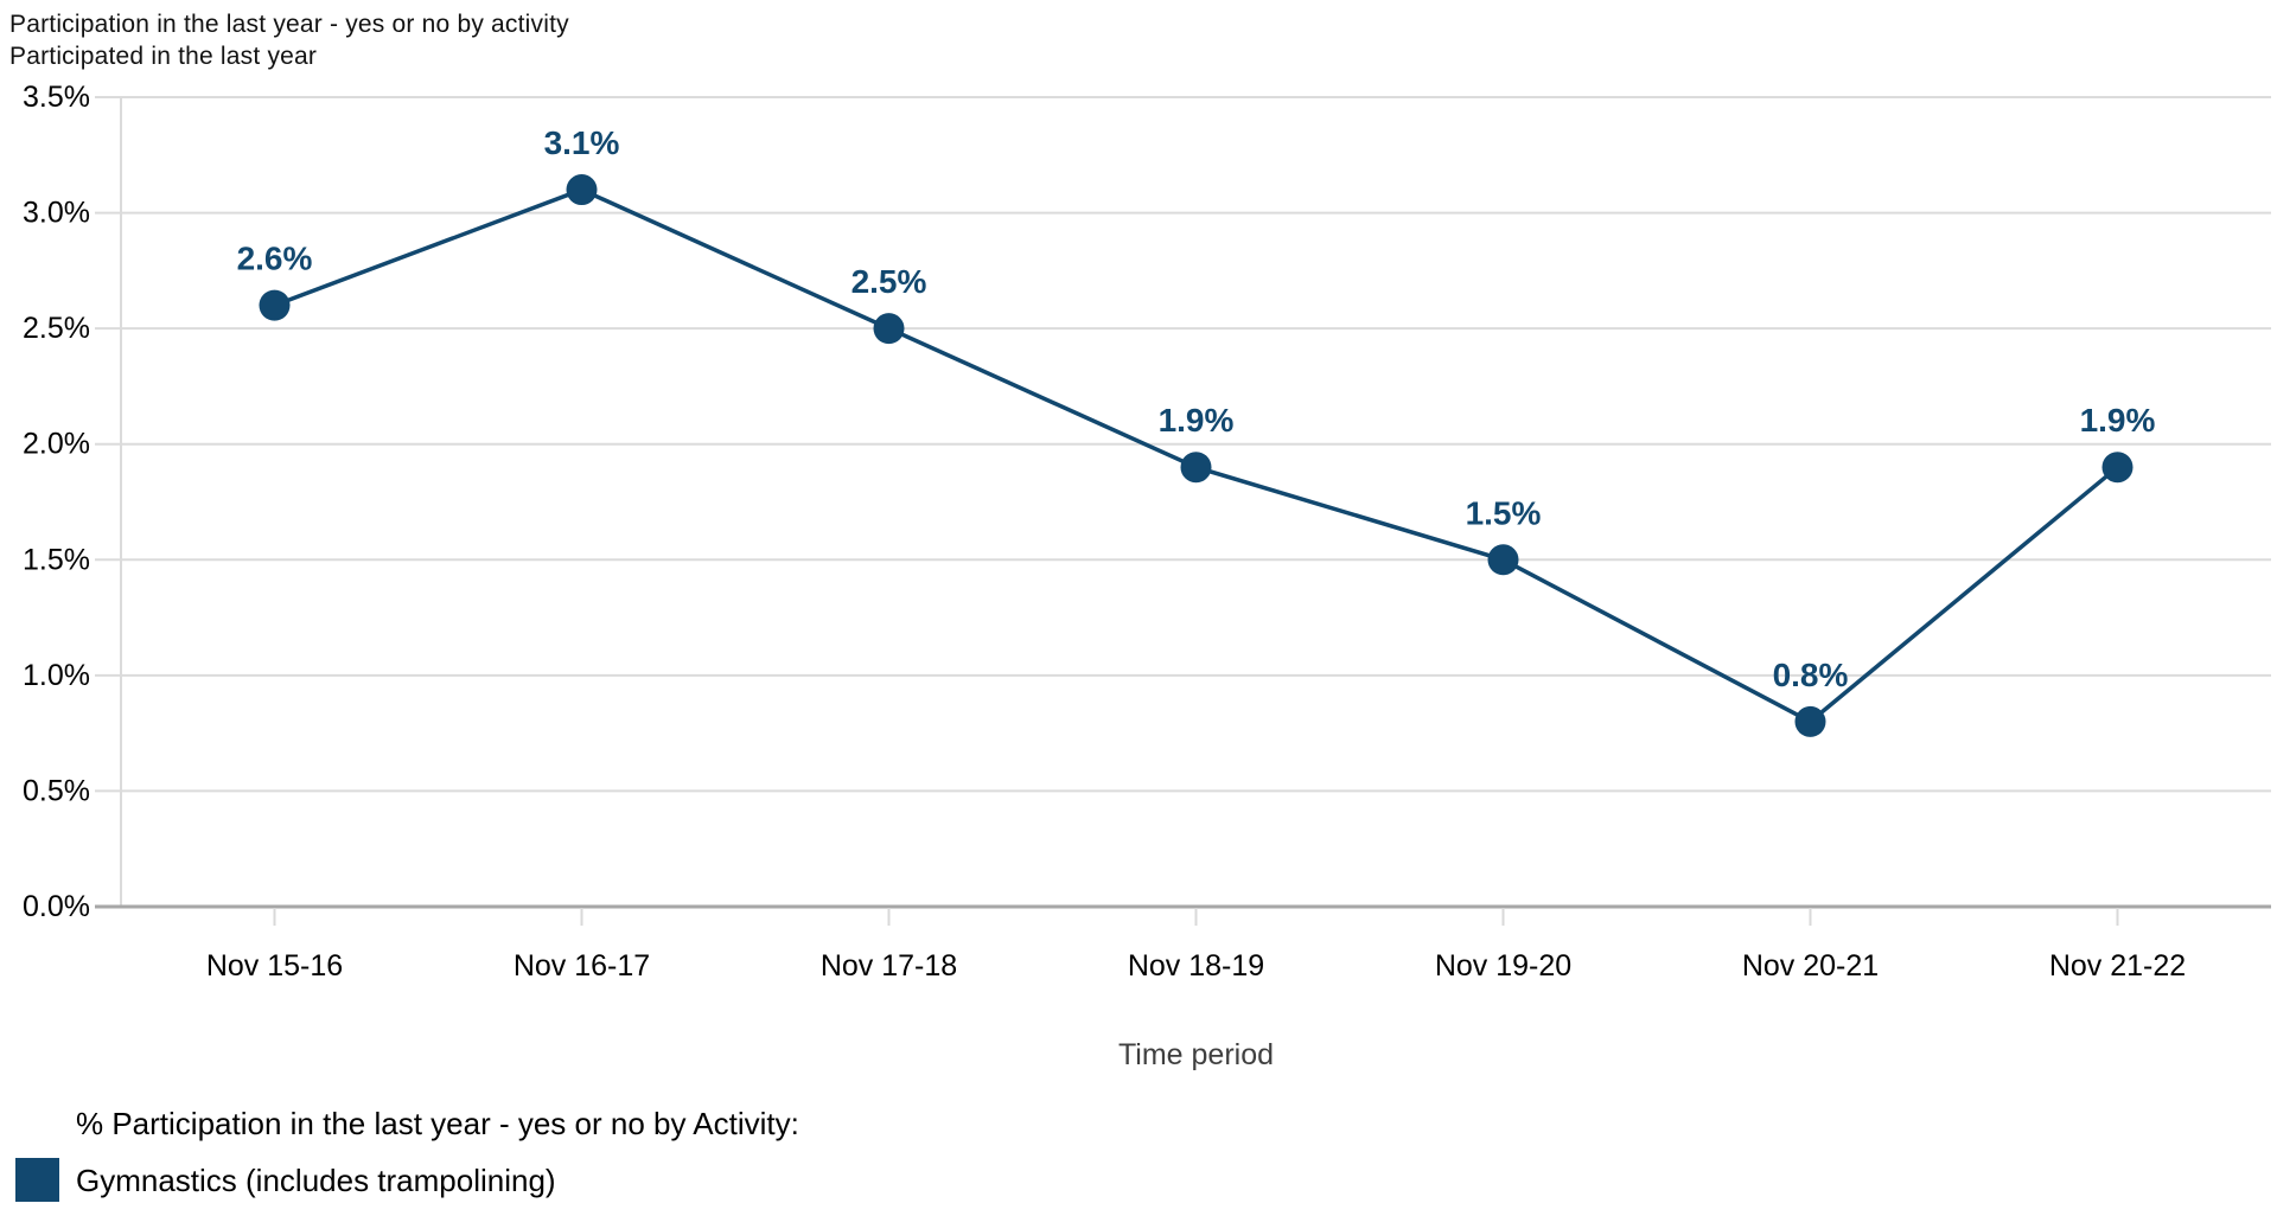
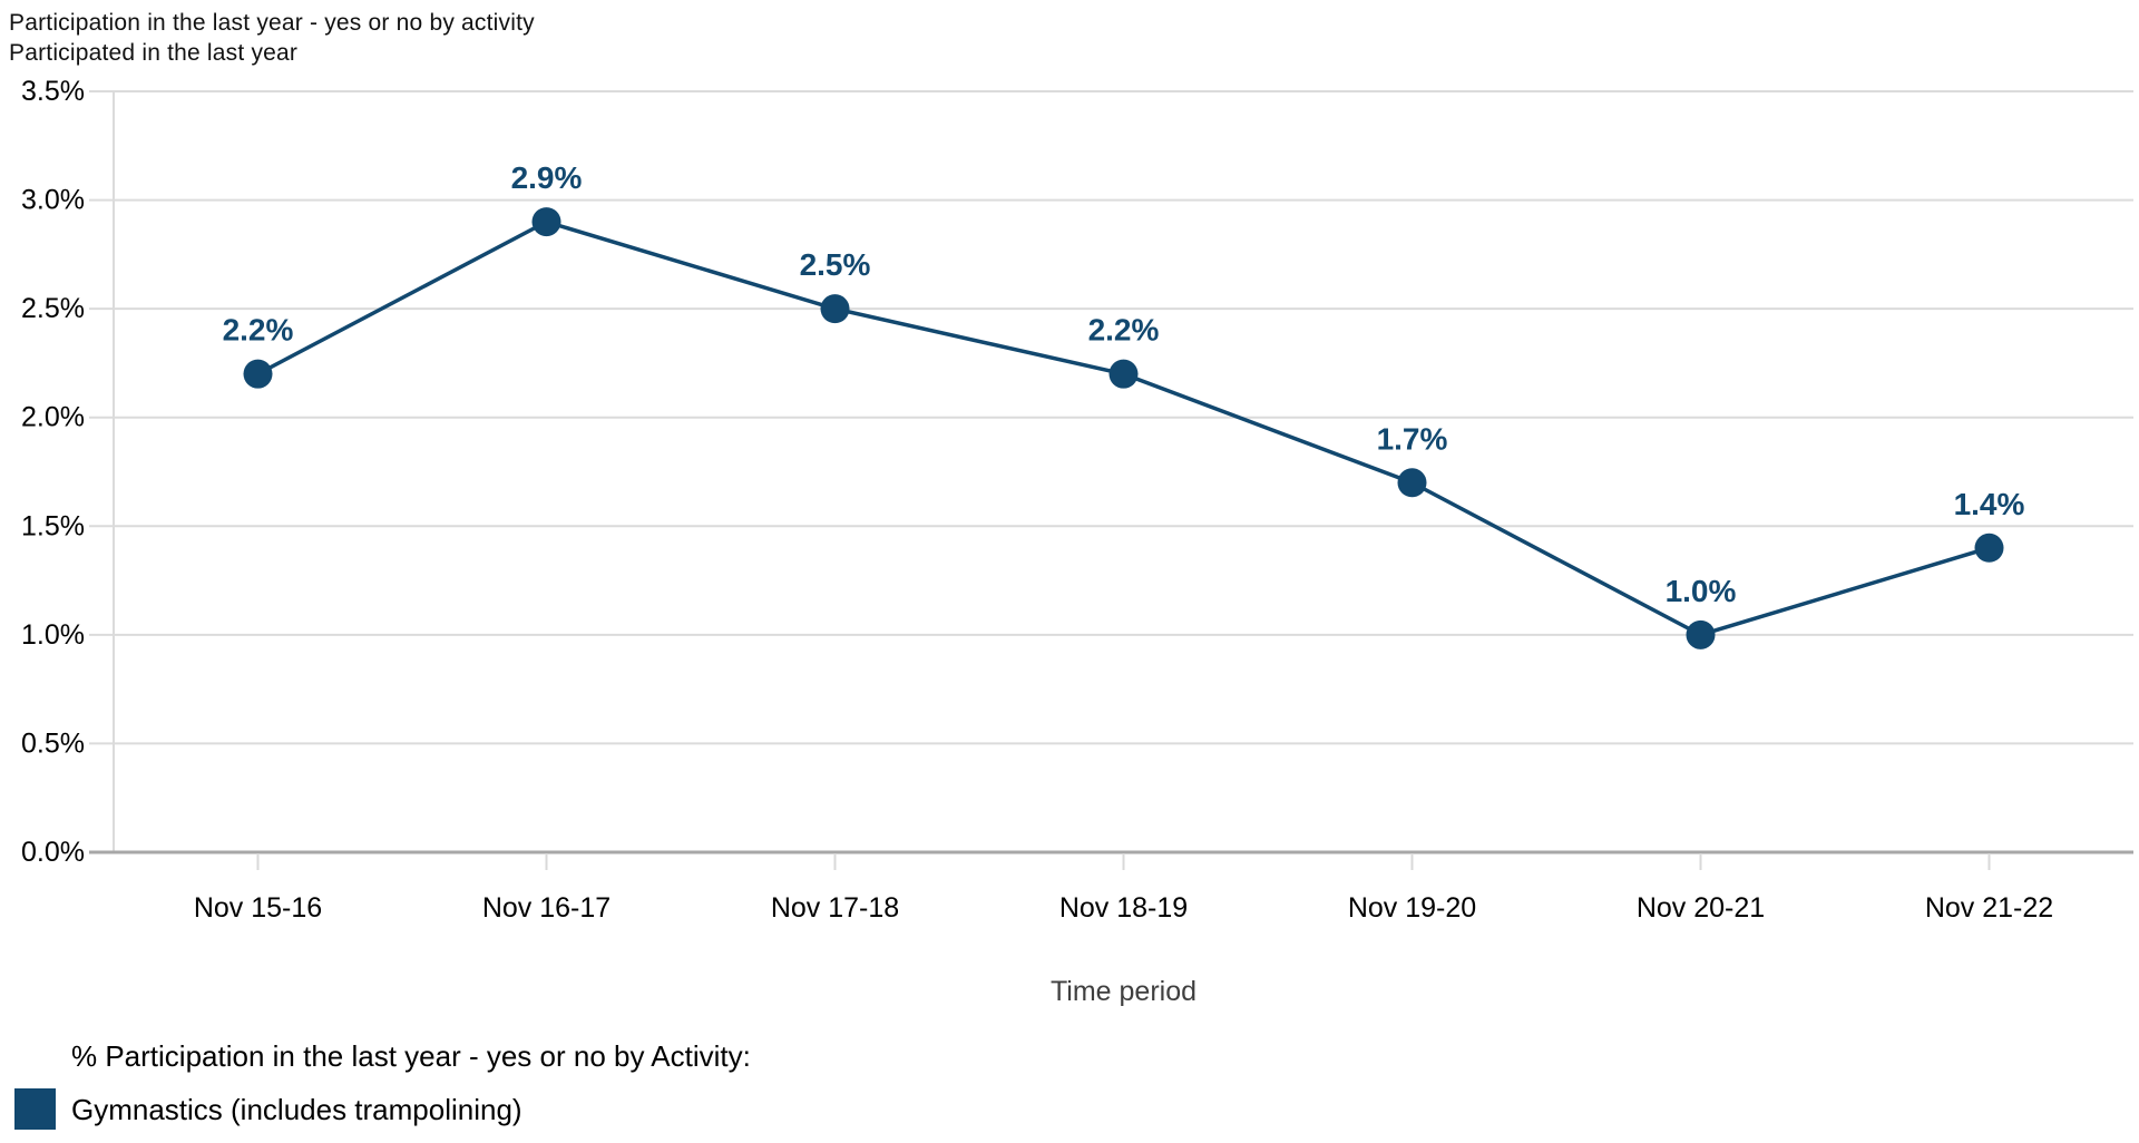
Nov 15-16: 2.6% -> 2.2%
Nov 16-17: 3.1% -> 2.9%
Nov 18-19: 1.9% -> 2.2%
Nov 19-20: 1.5% -> 1.7%
Nov 20-21: 0.8% -> 1.0%
Nov 21-22: 1.9% -> 1.4%
